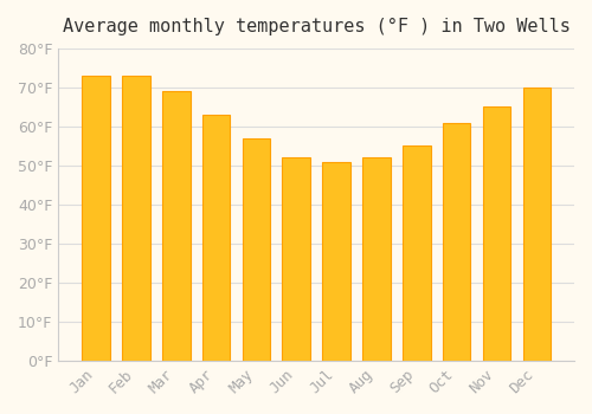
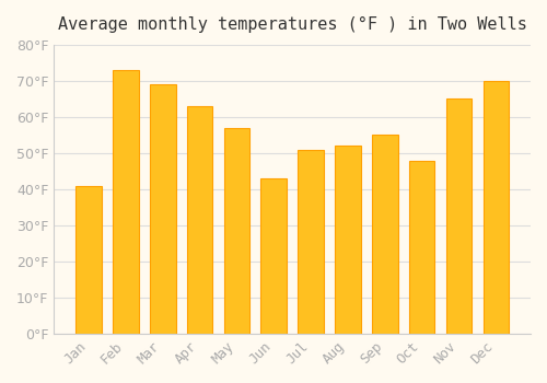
Jan: 73°F -> 41°F
Jun: 52°F -> 43°F
Oct: 61°F -> 48°F
